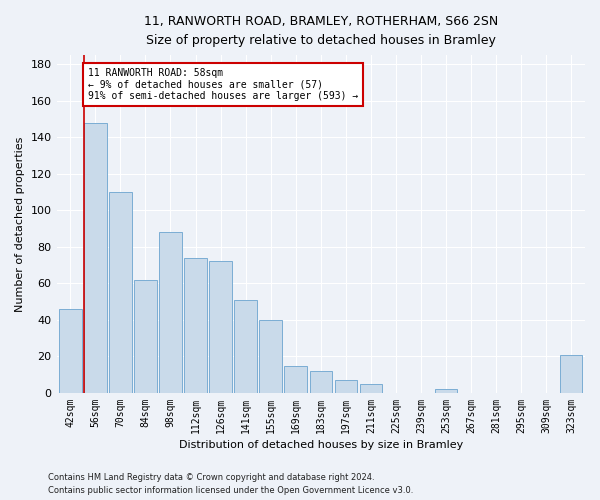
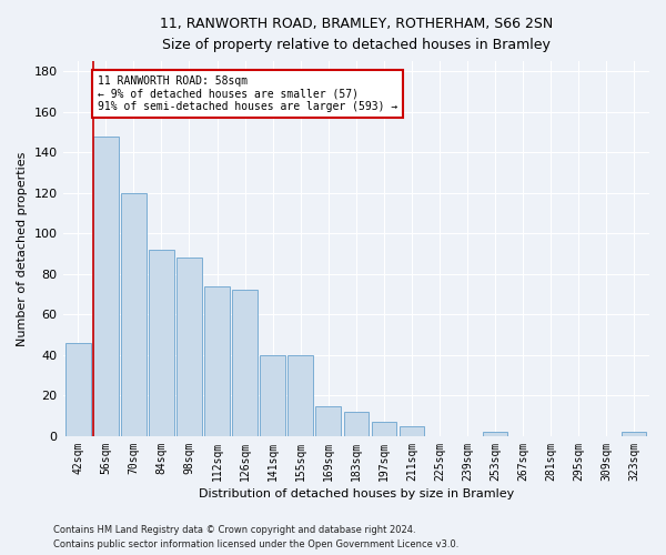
70sqm: 110 -> 120
84sqm: 62 -> 92
141sqm: 51 -> 40
323sqm: 21 -> 2
